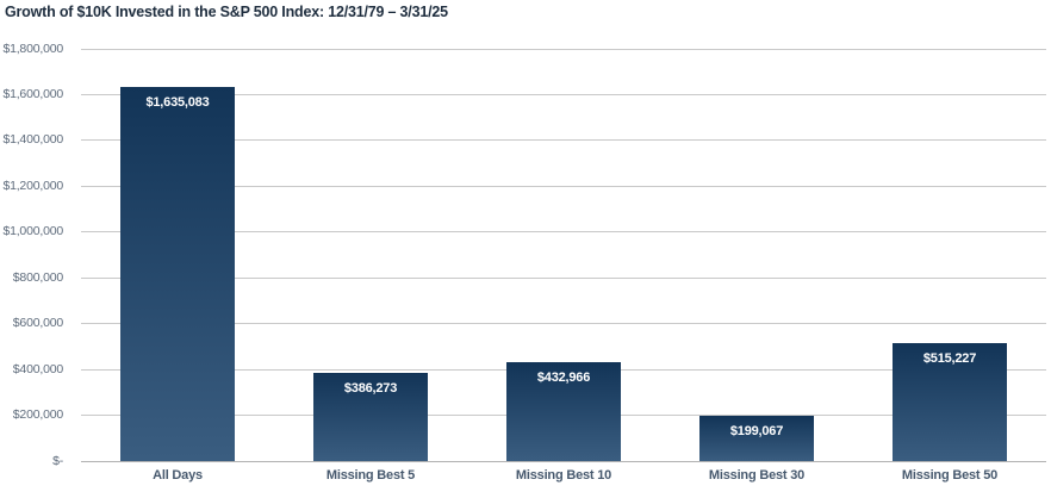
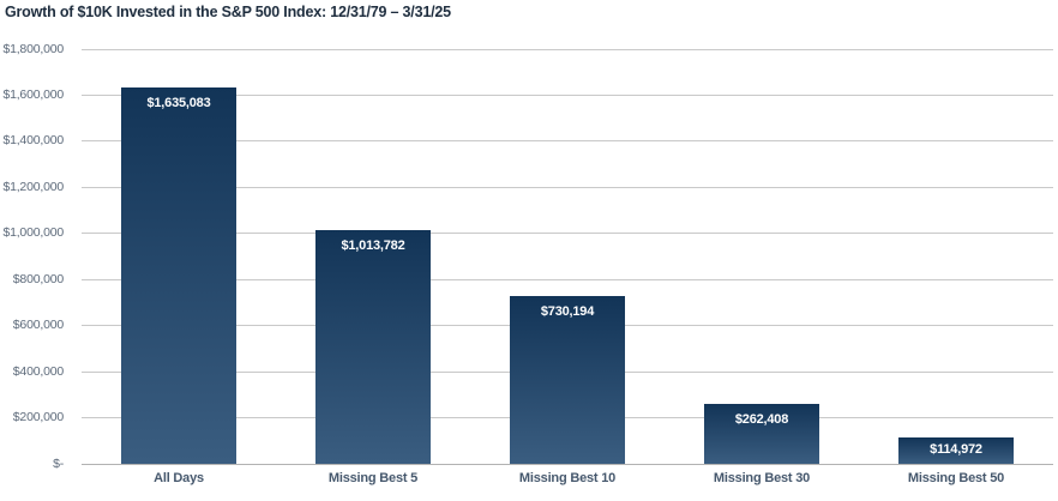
Missing Best 5: $386,273 -> $1,013,782
Missing Best 10: $432,966 -> $730,194
Missing Best 30: $199,067 -> $262,408
Missing Best 50: $515,227 -> $114,972
